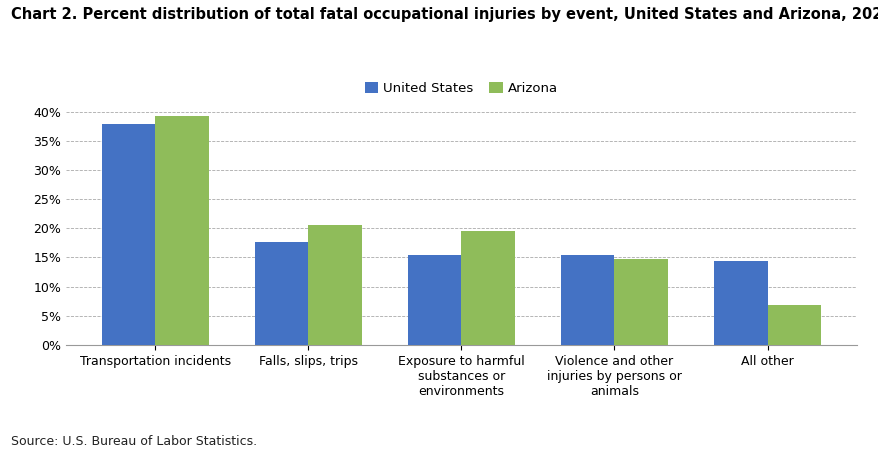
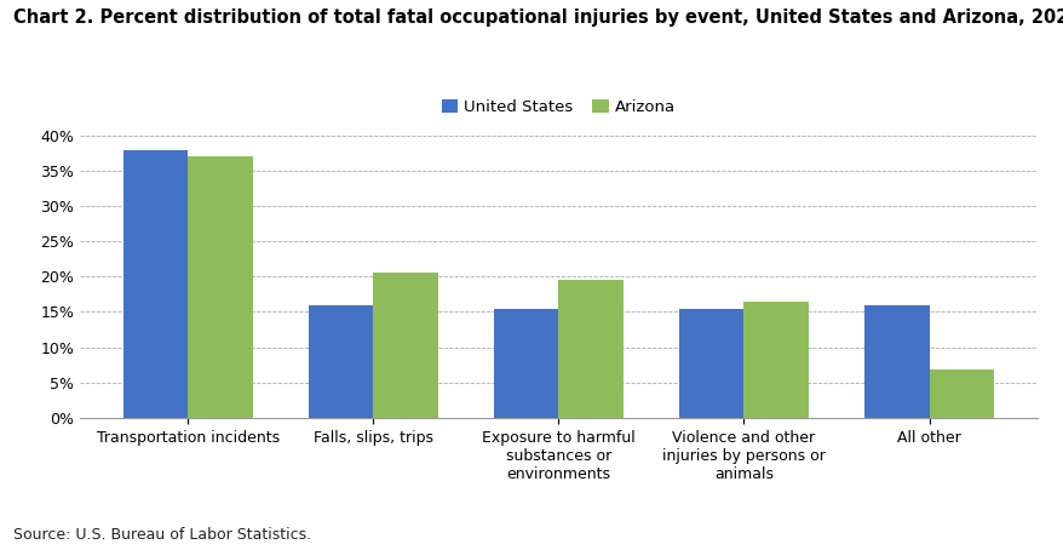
Arizona/Transportation incidents: 39.2% -> 37.0%
United States/Falls, slips, trips: 17.6% -> 15.9%
Arizona/Violence and other injuries by persons or animals: 14.8% -> 16.5%
United States/All other: 14.4% -> 16.0%
